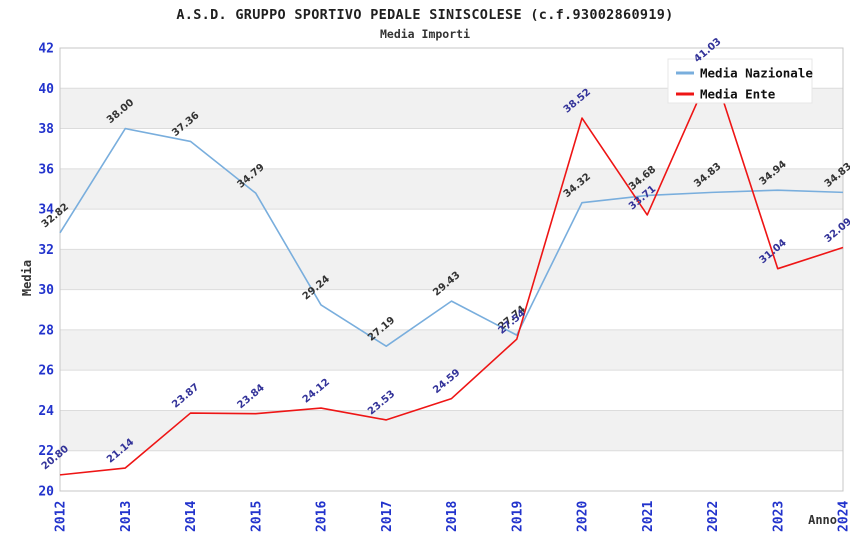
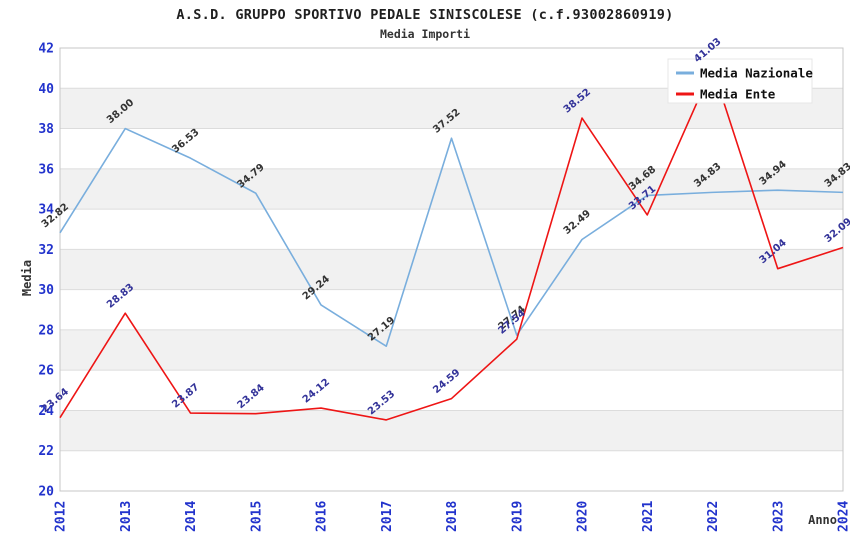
Media Ente/2012: 20.80 -> 23.64
Media Ente/2013: 21.14 -> 28.83
Media Nazionale/2014: 37.36 -> 36.53
Media Nazionale/2018: 29.43 -> 37.52
Media Nazionale/2020: 34.32 -> 32.49
